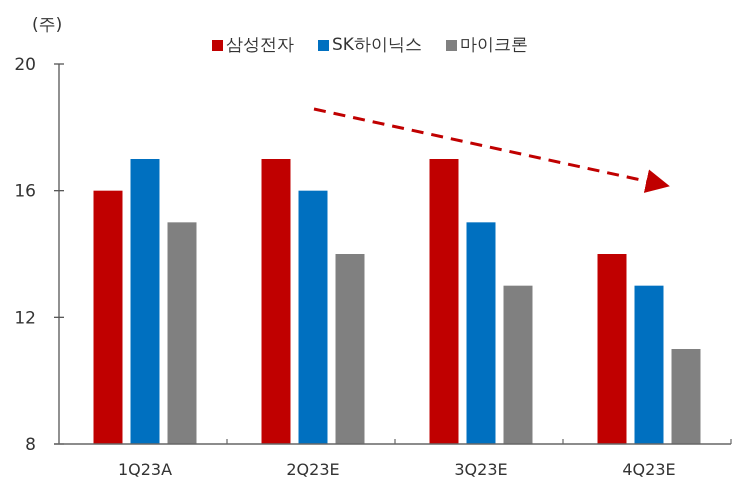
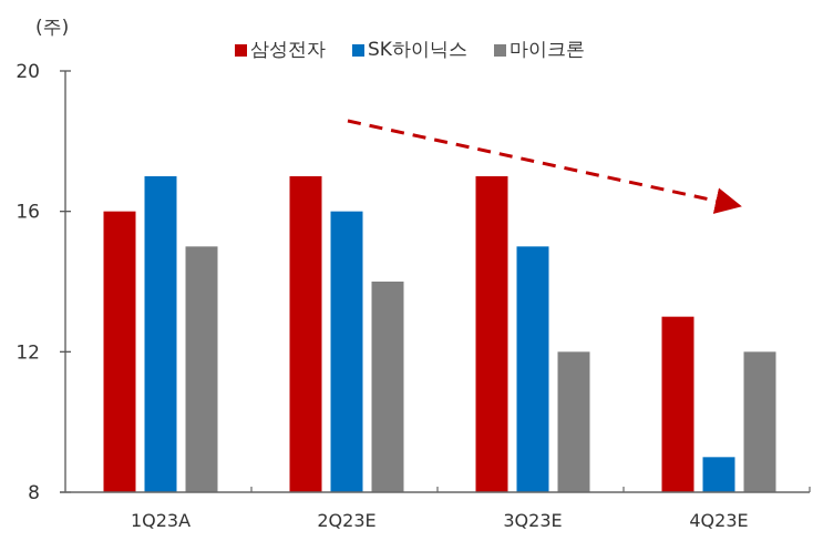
마이크론/3Q23E: 13 -> 12
삼성전자/4Q23E: 14 -> 13
SK하이닉스/4Q23E: 13 -> 9
마이크론/4Q23E: 11 -> 12
